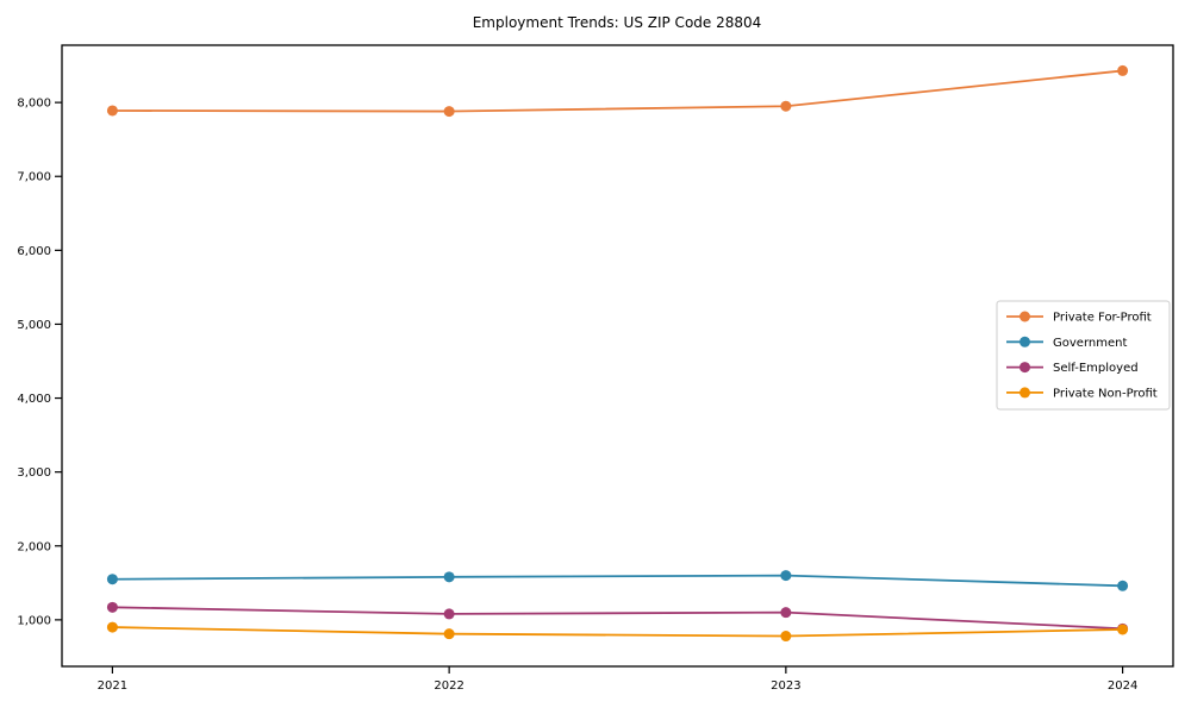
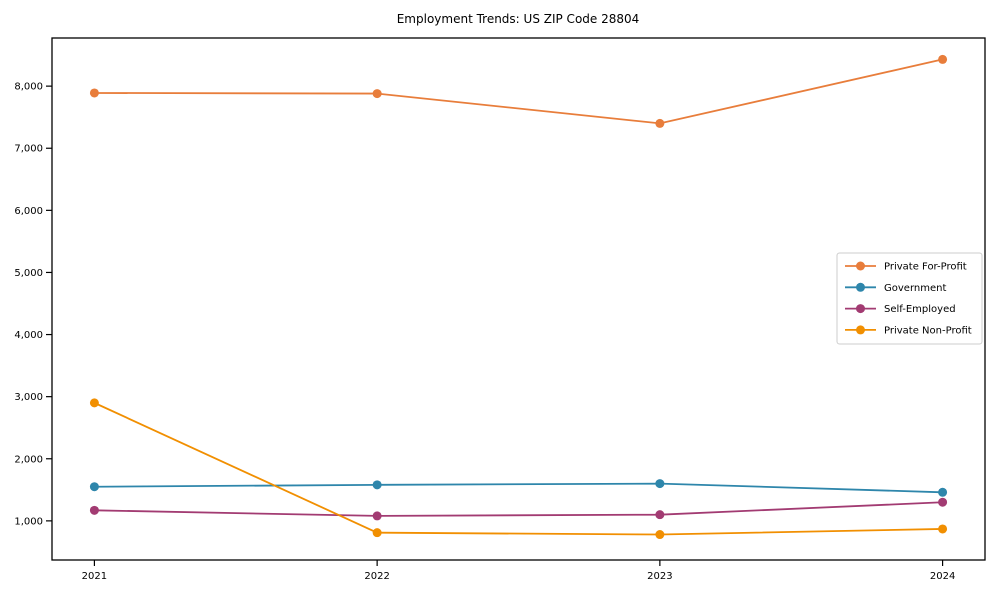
Private Non-Profit/2021: 900 -> 2900
Private For-Profit/2023: 8000 -> 7400
Self-Employed/2024: 900 -> 1300
